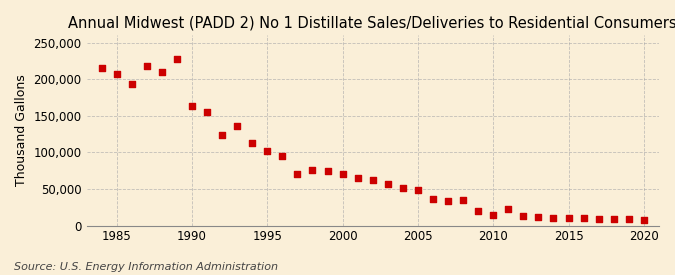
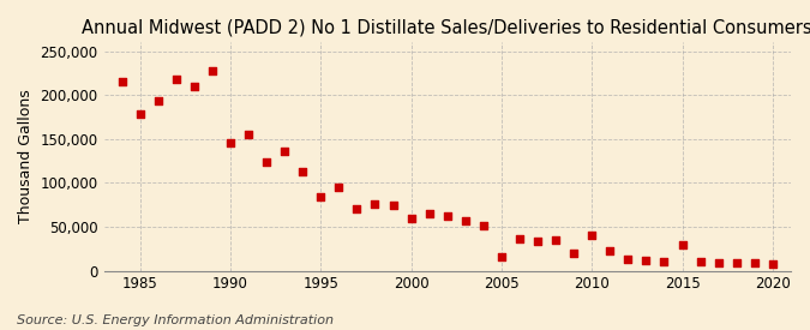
1985: 207,000 -> 178,000
1990: 164,000 -> 146,000
1995: 102,000 -> 84,000
2000: 70,000 -> 60,000
2005: 49,000 -> 16,000
2010: 15,000 -> 40,000
2015: 11,000 -> 30,000
